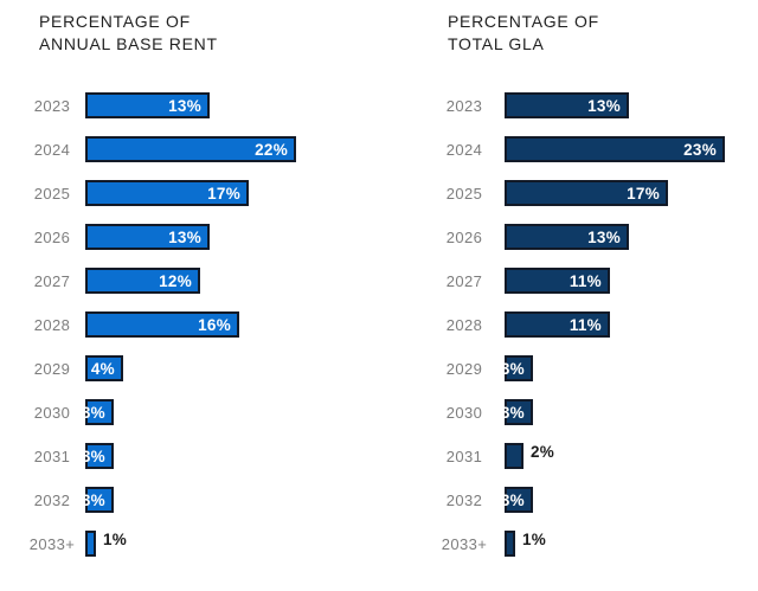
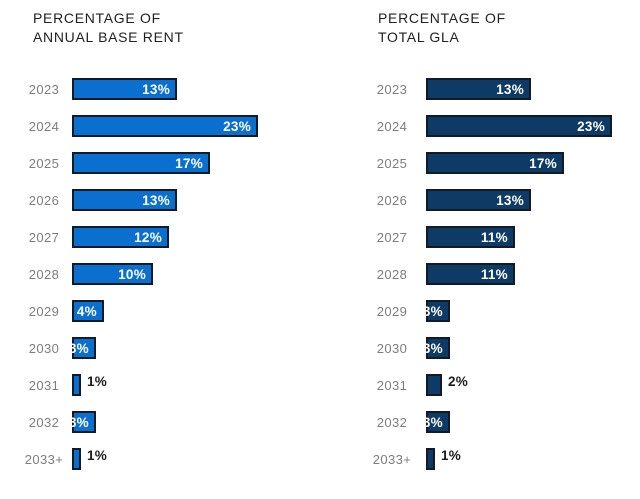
PERCENTAGE OF ANNUAL BASE RENT/2024: 22% -> 23%
PERCENTAGE OF ANNUAL BASE RENT/2028: 16% -> 10%
PERCENTAGE OF ANNUAL BASE RENT/2031: 3% -> 1%
